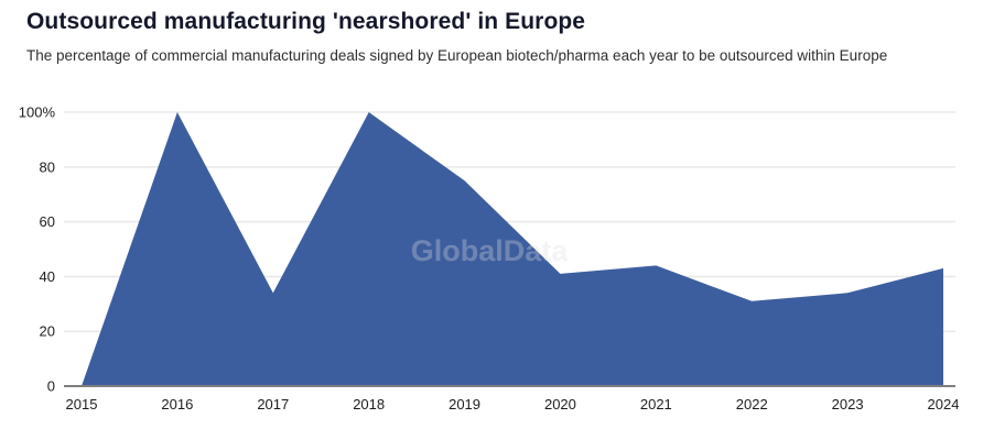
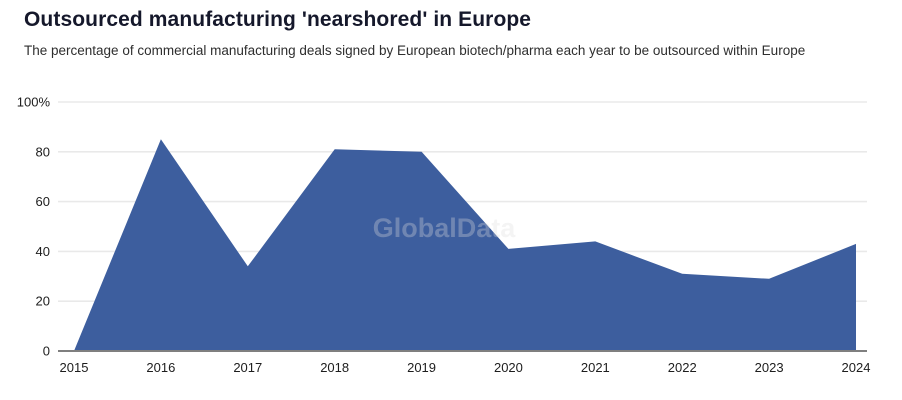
2016: 100% -> 85%
2018: 100% -> 81%
2019: 75% -> 80%
2023: 34% -> 29%
